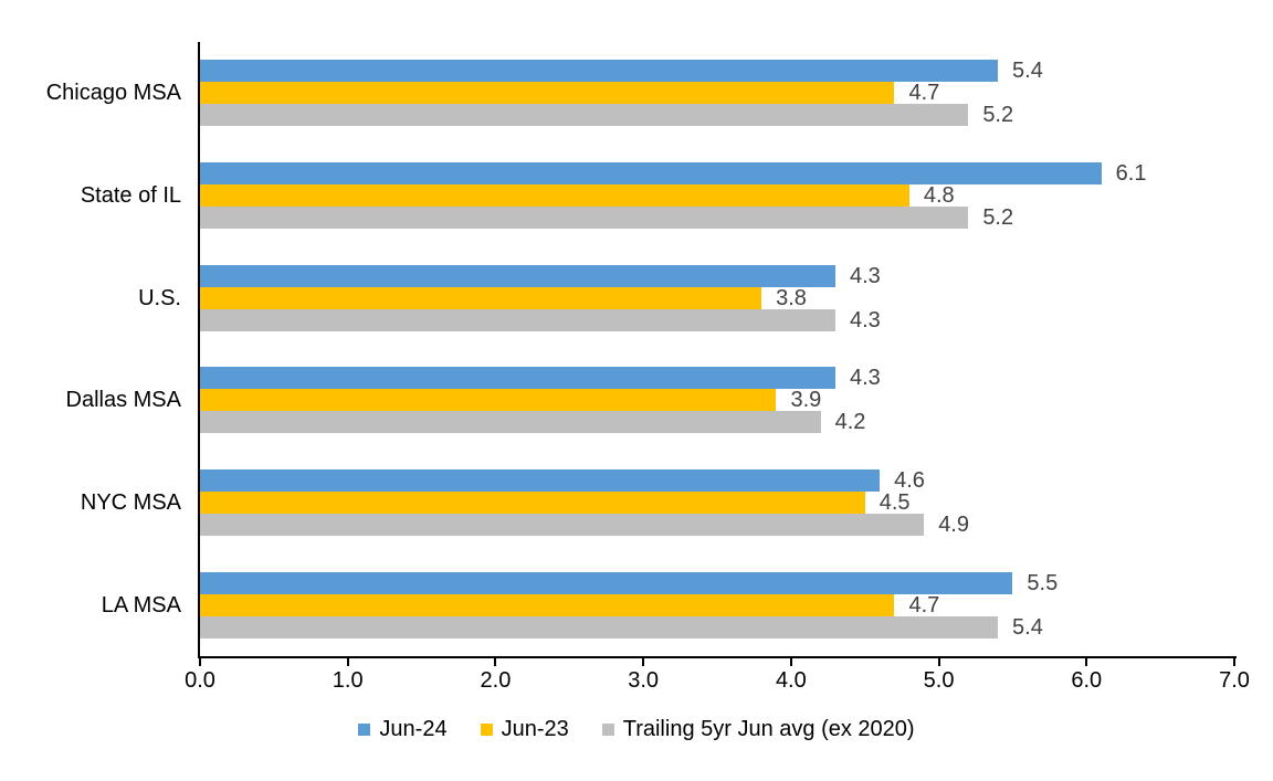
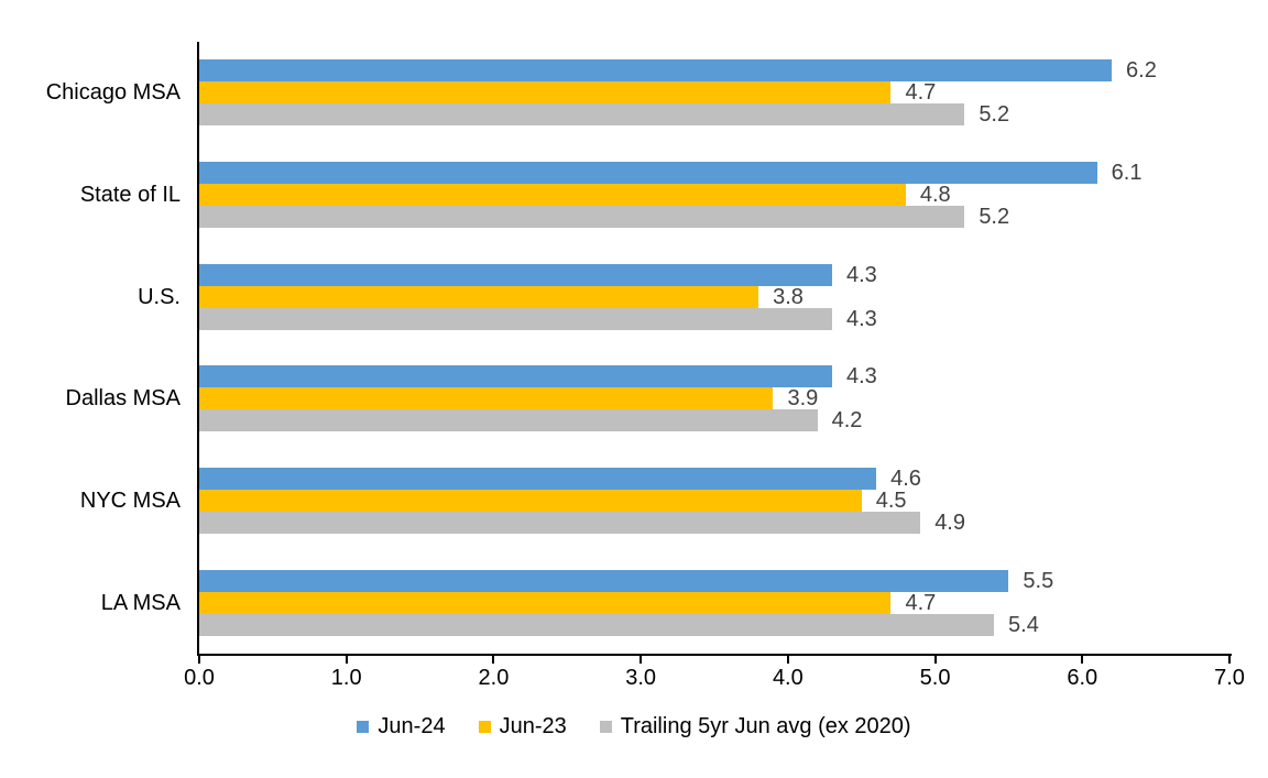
Jun-24/Chicago MSA: 5.4 -> 6.2
